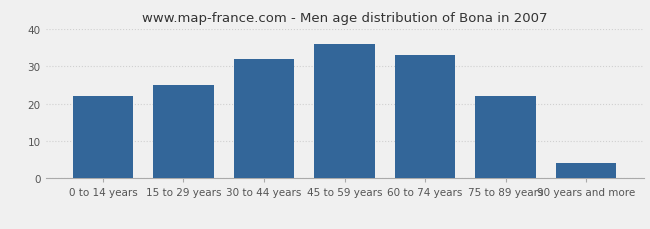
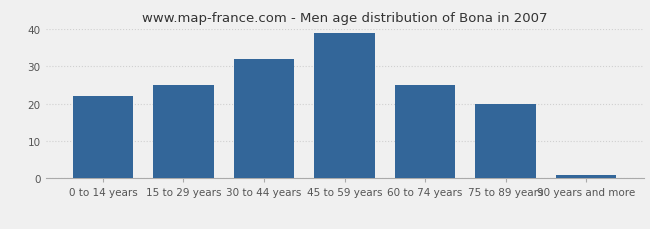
45 to 59 years: 36 -> 39
60 to 74 years: 33 -> 25
75 to 89 years: 22 -> 20
90 years and more: 4 -> 1
